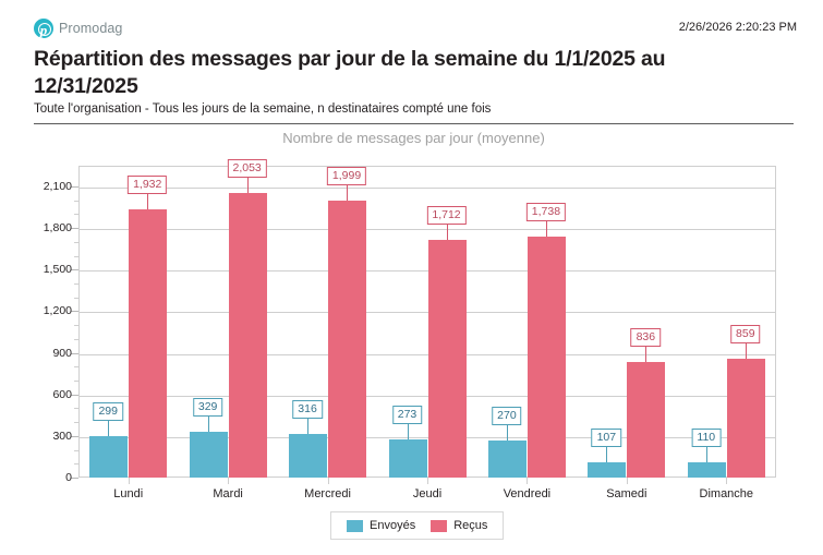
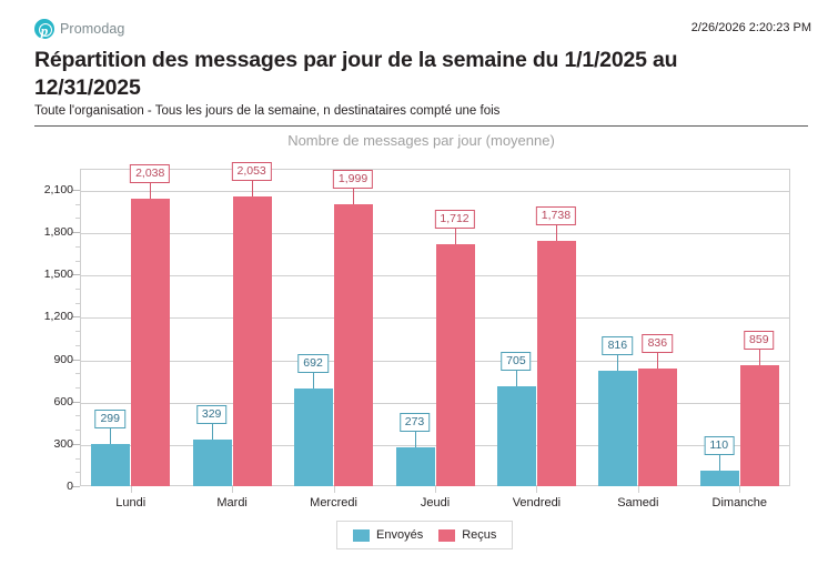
Reçus/Lundi: 1,932 -> 2,038
Envoyés/Mercredi: 316 -> 692
Envoyés/Vendredi: 270 -> 705
Envoyés/Samedi: 107 -> 816
